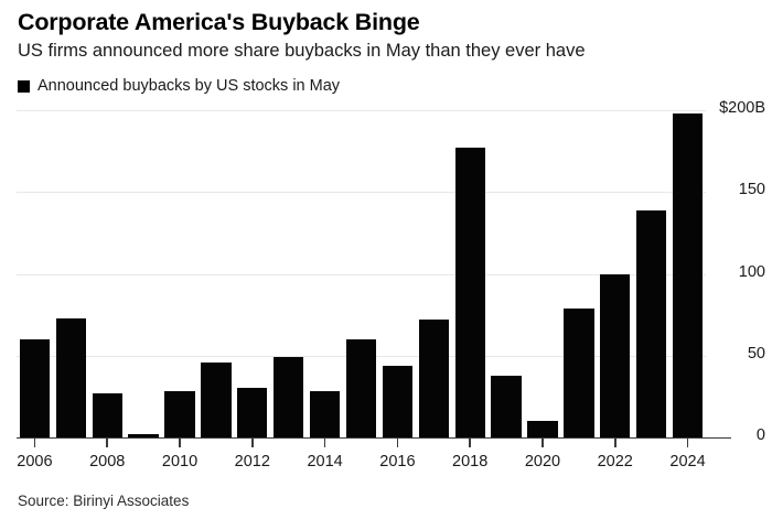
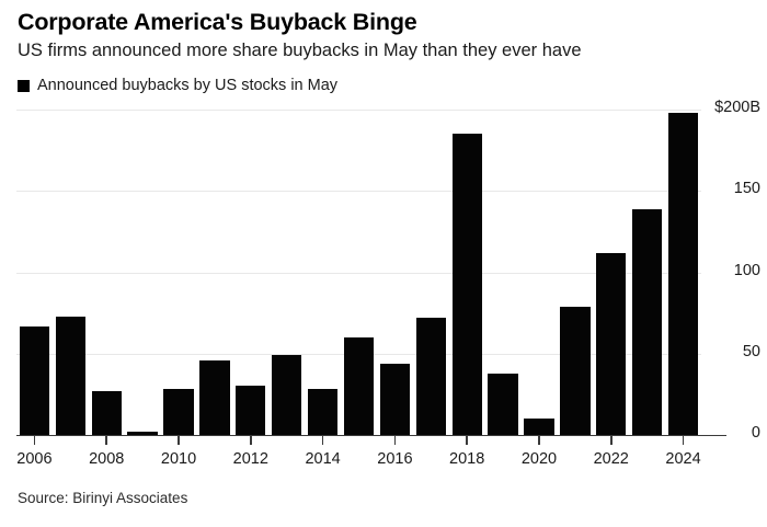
2006: $60B -> $67B
2018: $177B -> $185B
2022: $100B -> $112B
